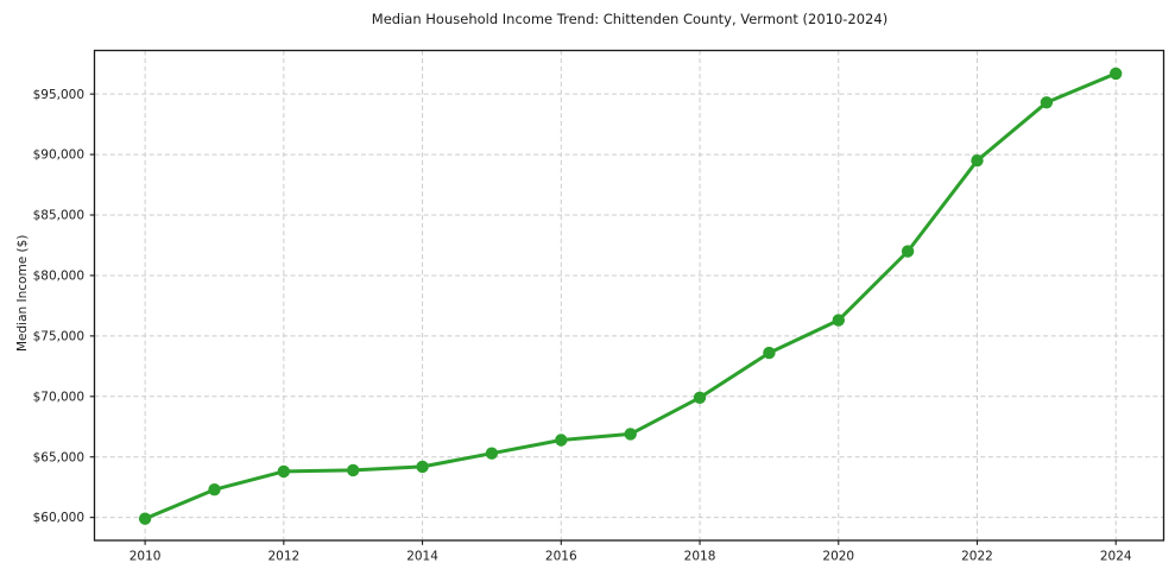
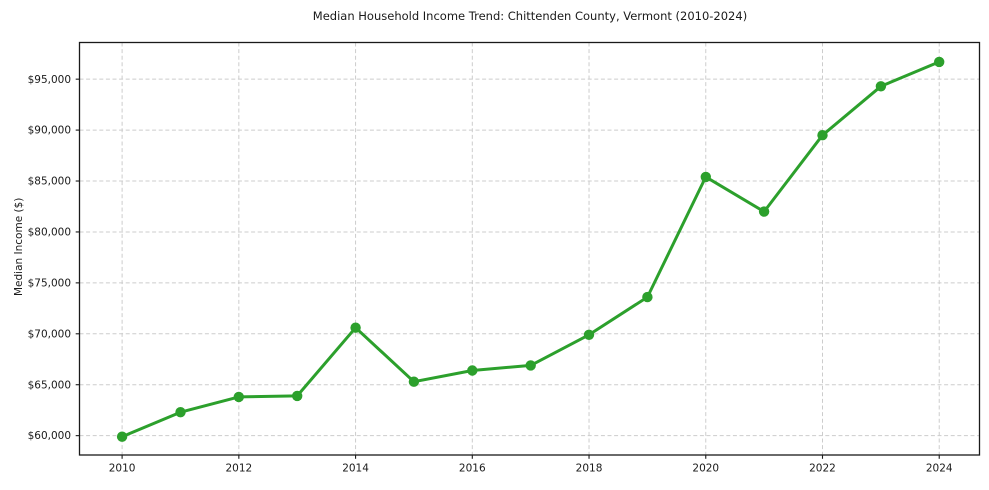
2014: $64200 -> $70600
2020: $76300 -> $85400
